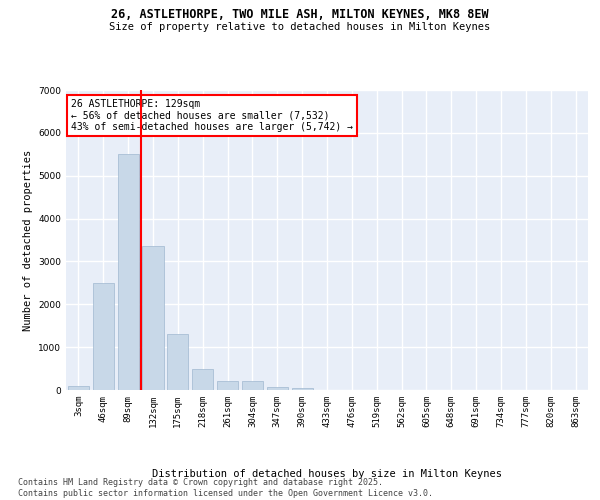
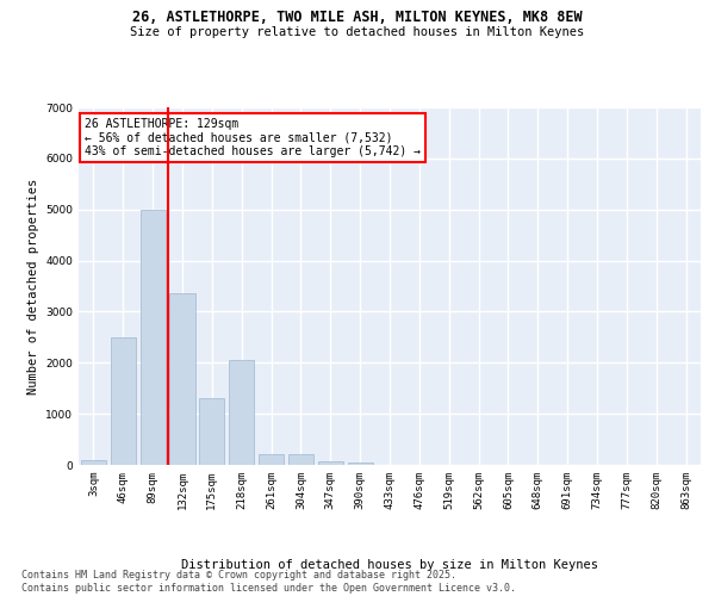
89sqm: 5500 -> 5000
218sqm: 500 -> 2050
